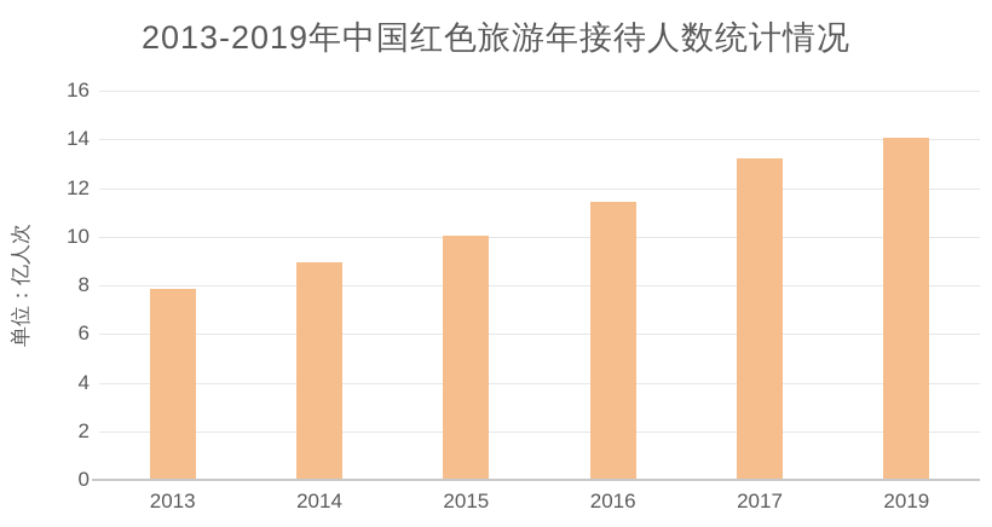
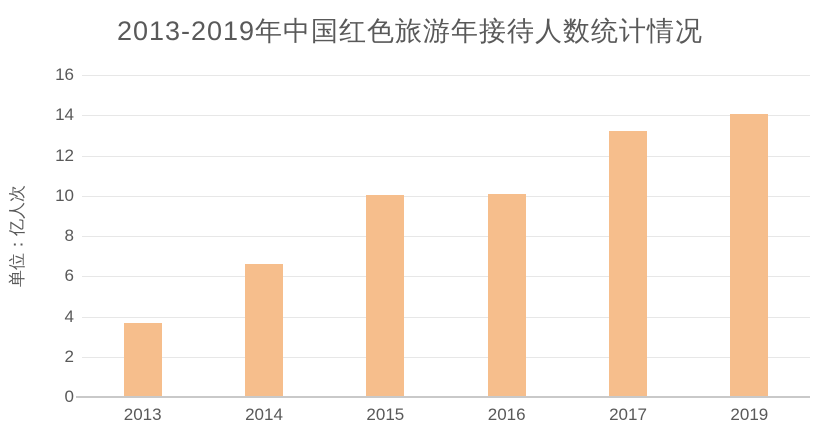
2013: 7.8 -> 3.7
2014: 8.9 -> 6.6
2016: 11.4 -> 10.1
